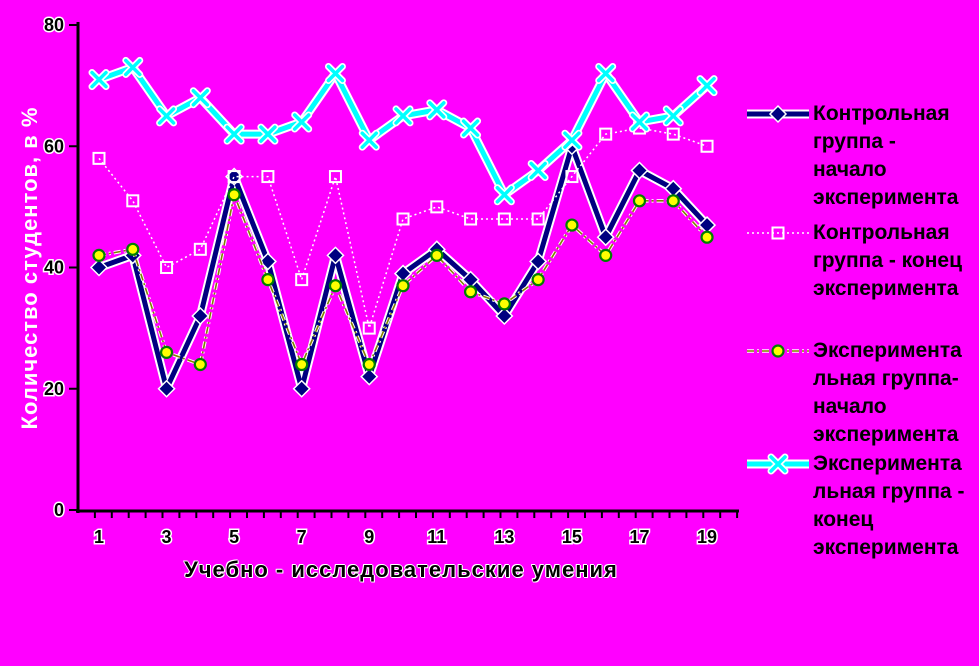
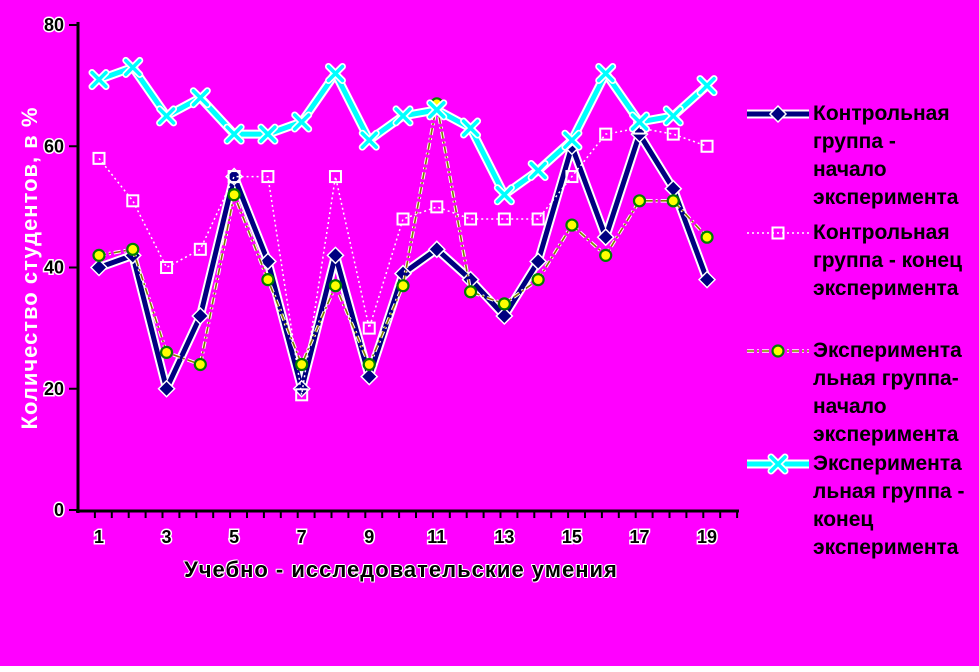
Контрольная группа - конец эксперимента/7: 38 -> 19
Экспериментальная группа- начало эксперимента/11: 42 -> 67
Контрольная группа - начало эксперимента/17: 56 -> 62
Контрольная группа - начало эксперимента/19: 47 -> 38
